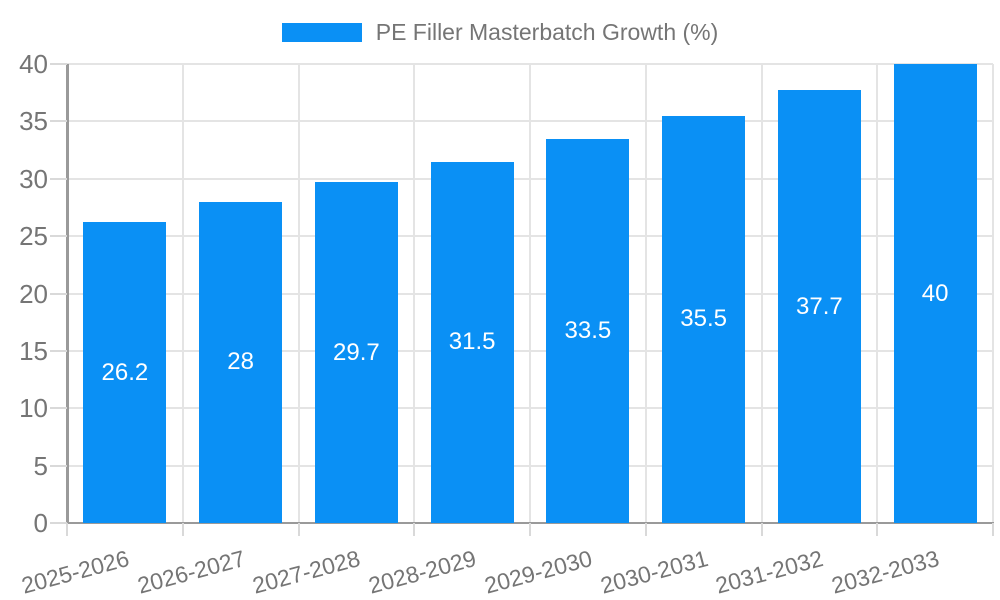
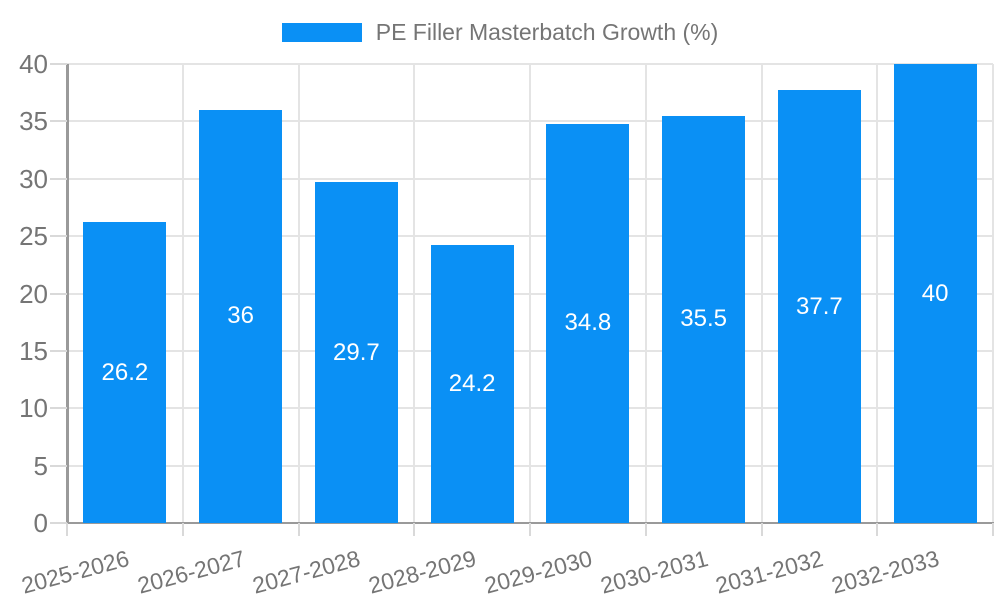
2026-2027: 28 -> 36
2028-2029: 31.5 -> 24.2
2029-2030: 33.5 -> 34.8
